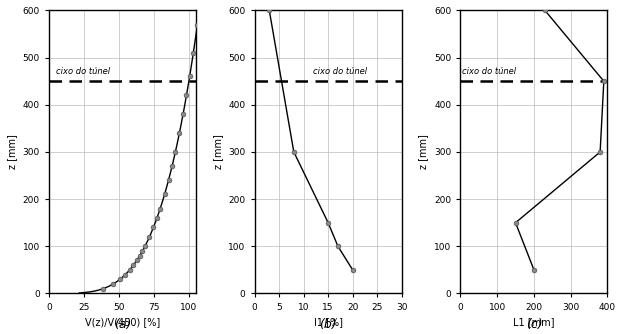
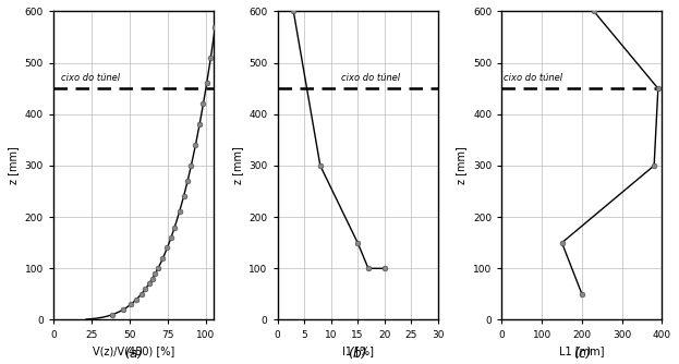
20: 50 -> 100
